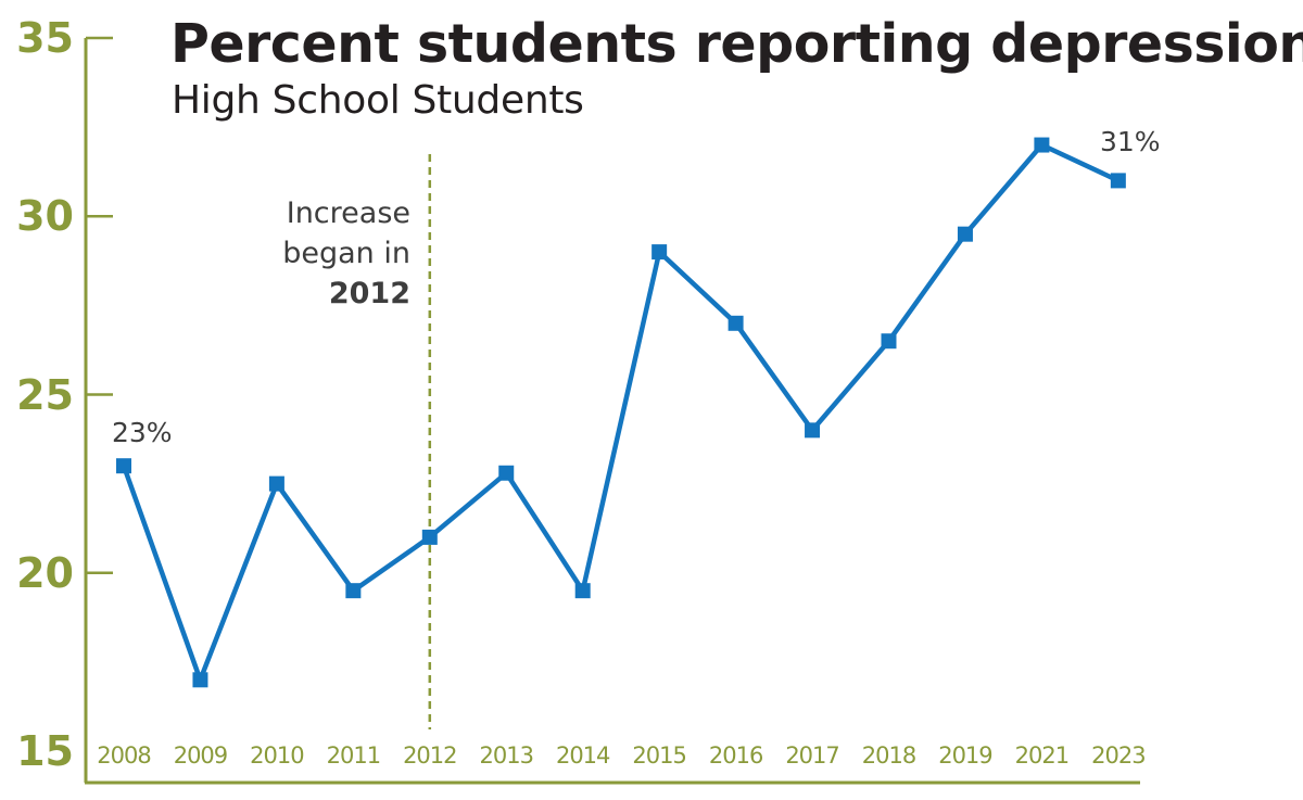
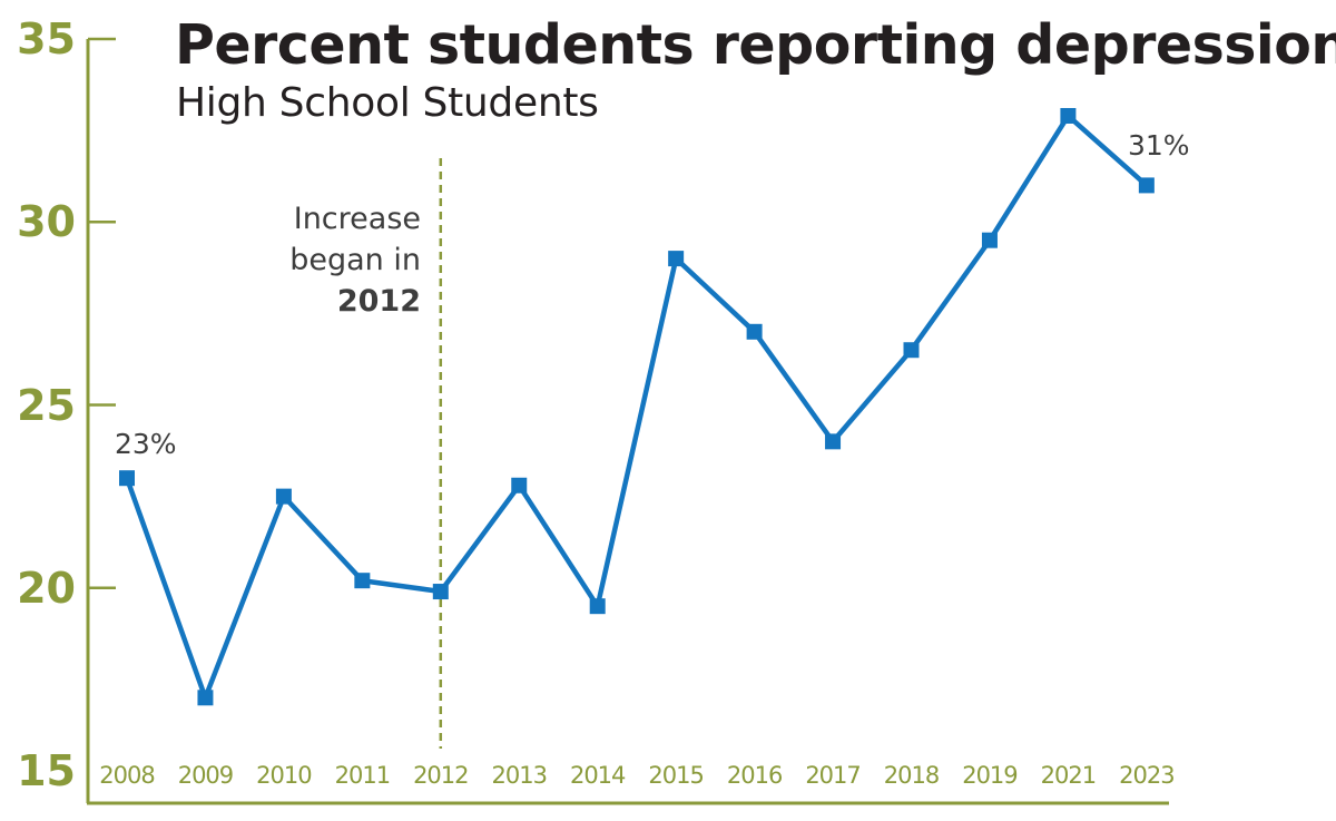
2011: 19.5 -> 20.2
2012: 21.0 -> 19.9
2021: 32.0 -> 32.9
